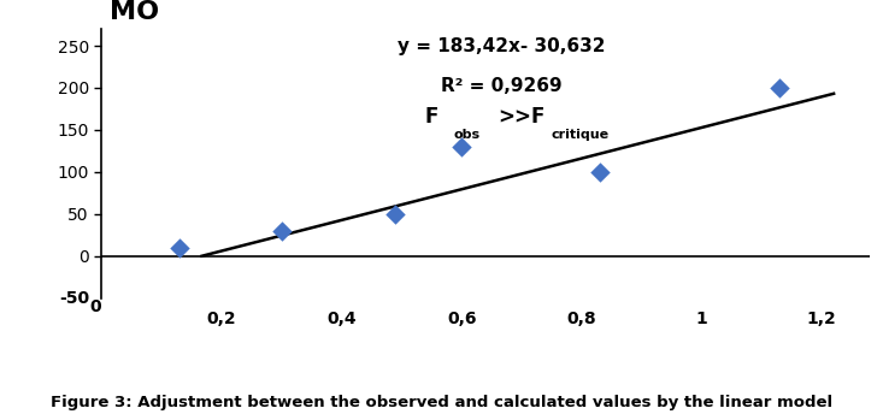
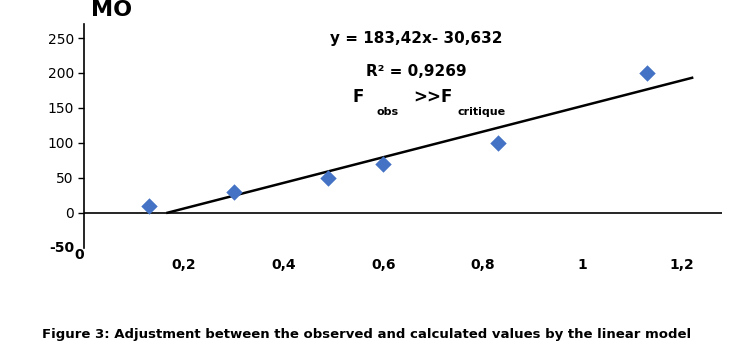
0,6: 130 -> 70
